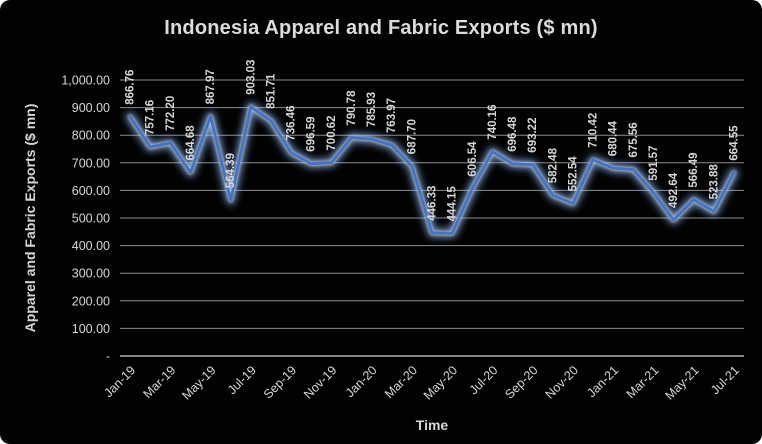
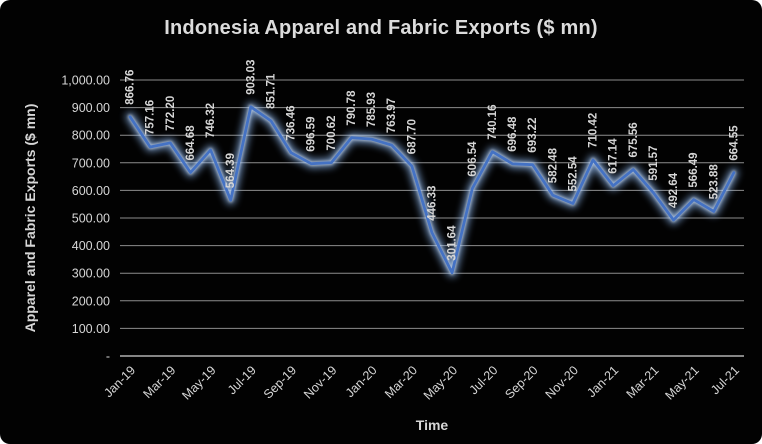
May-19: 867.97 -> 746.32
May-20: 444.15 -> 301.64
Jan-21: 680.44 -> 617.14
